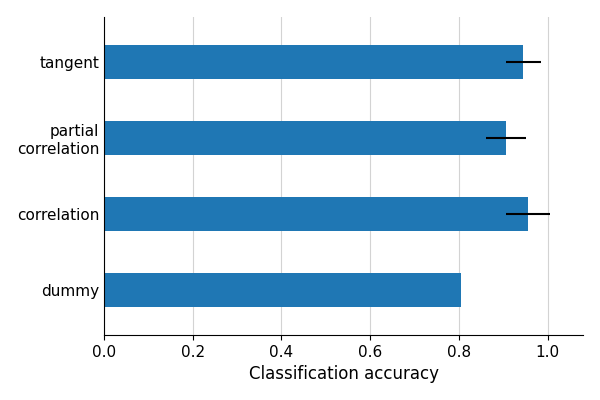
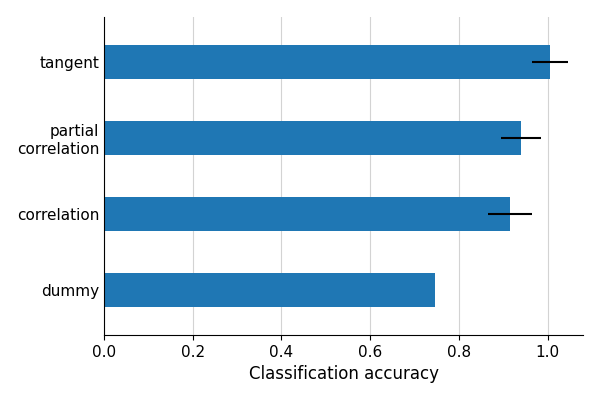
tangent: 0.945 -> 1.005
partial correlation: 0.905 -> 0.940
correlation: 0.955 -> 0.915
dummy: 0.805 -> 0.745
